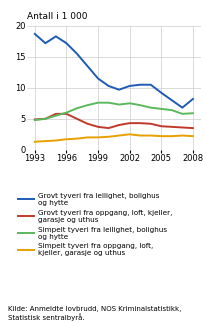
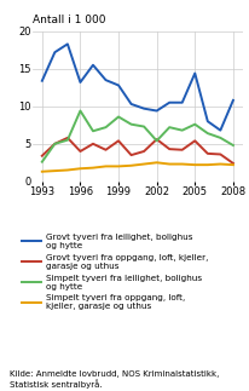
Grovt tyveri fra leilighet, bolighus og hytte/1993: 18.7 -> 13.4
Grovt tyveri fra oppgang, loft, kjeller, garasje og uthus/1993: 4.9 -> 3.4
Simpelt tyveri fra leilighet, bolighus og hytte/1993: 4.8 -> 2.6
Grovt tyveri fra leilighet, bolighus og hytte/1996: 17.2 -> 13.2
Grovt tyveri fra oppgang, loft, kjeller, garasje og uthus/1996: 5.8 -> 4.0
Simpelt tyveri fra leilighet, bolighus og hytte/1996: 6.0 -> 9.4
Grovt tyveri fra leilighet, bolighus og hytte/1999: 11.5 -> 12.8
Grovt tyveri fra oppgang, loft, kjeller, garasje og uthus/1999: 3.7 -> 5.4
Simpelt tyveri fra leilighet, bolighus og hytte/1999: 7.6 -> 8.6
Grovt tyveri fra leilighet, bolighus og hytte/2002: 10.3 -> 9.4
Grovt tyveri fra oppgang, loft, kjeller, garasje og uthus/2002: 4.3 -> 5.6
Simpelt tyveri fra leilighet, bolighus og hytte/2002: 7.5 -> 5.4
Grovt tyveri fra leilighet, bolighus og hytte/2005: 9.2 -> 14.4
Grovt tyveri fra oppgang, loft, kjeller, garasje og uthus/2005: 3.8 -> 5.4
Simpelt tyveri fra leilighet, bolighus og hytte/2005: 6.6 -> 7.6
Grovt tyveri fra leilighet, bolighus og hytte/2008: 8.2 -> 10.8
Grovt tyveri fra oppgang, loft, kjeller, garasje og uthus/2008: 3.5 -> 2.4
Simpelt tyveri fra leilighet, bolighus og hytte/2008: 5.9 -> 4.8
